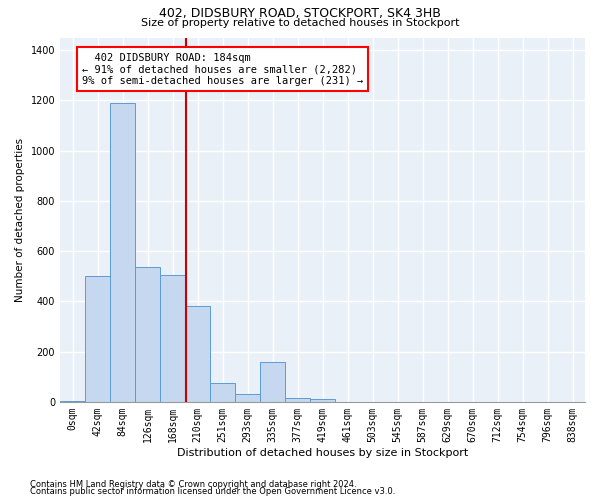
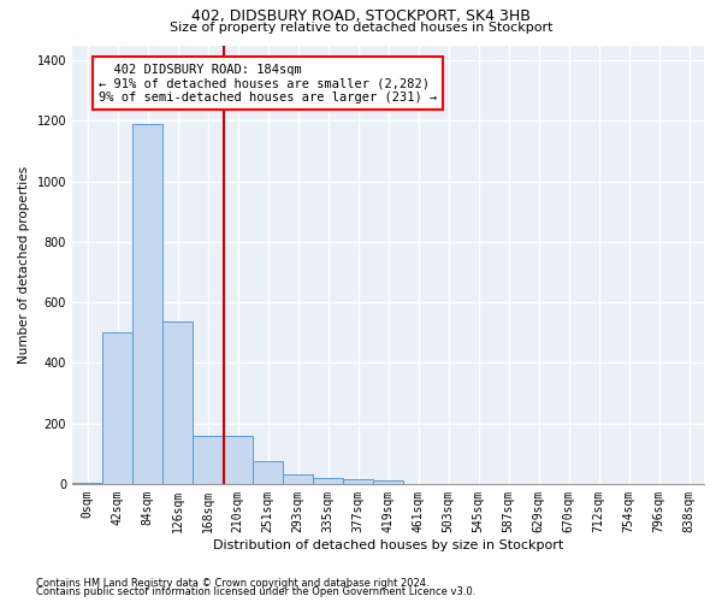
168sqm: 505 -> 160
210sqm: 380 -> 160
335sqm: 160 -> 20
